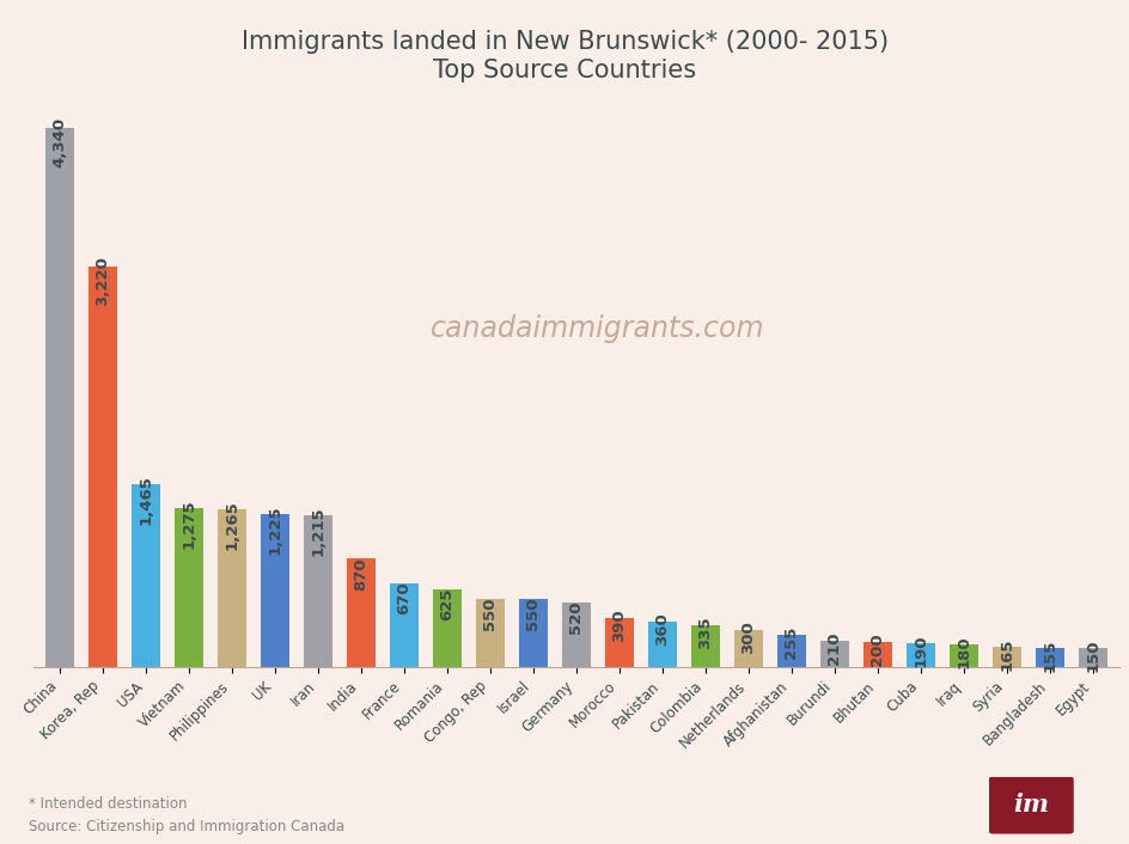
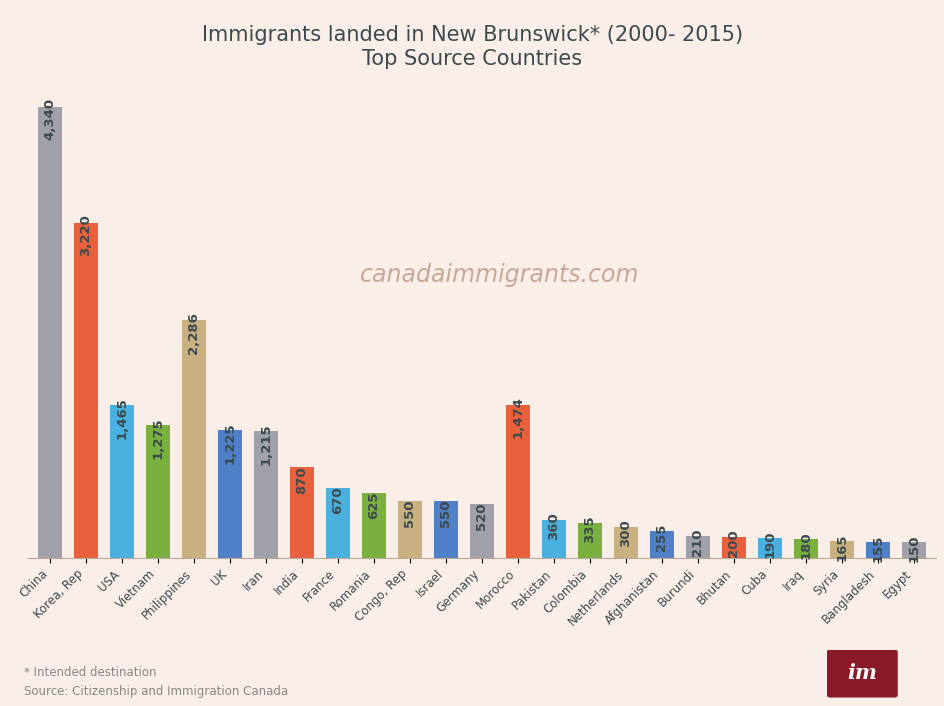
Philippines: 1,265 -> 2,286
Morocco: 390 -> 1,474
